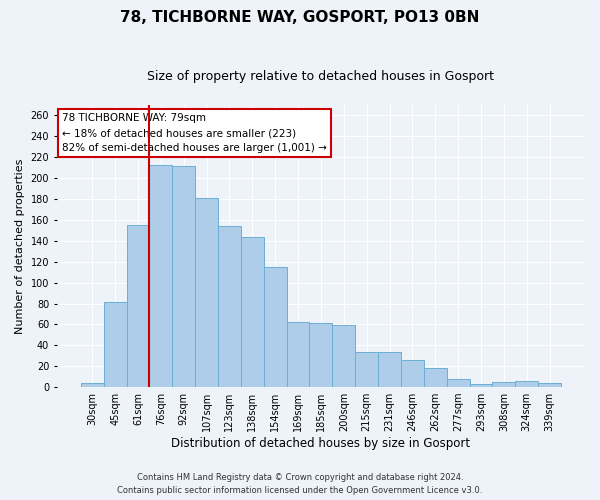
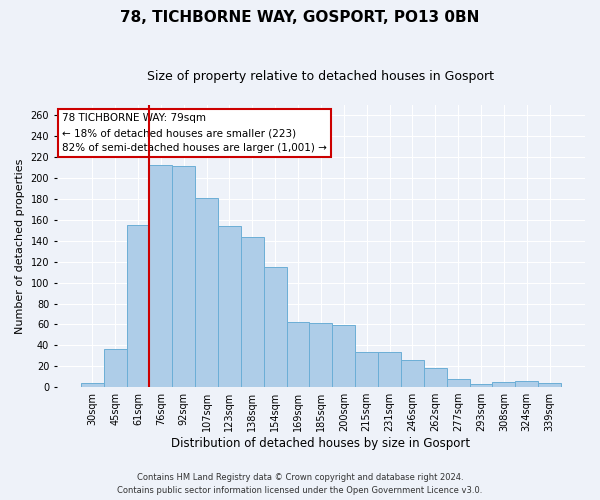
45sqm: 81 -> 36
